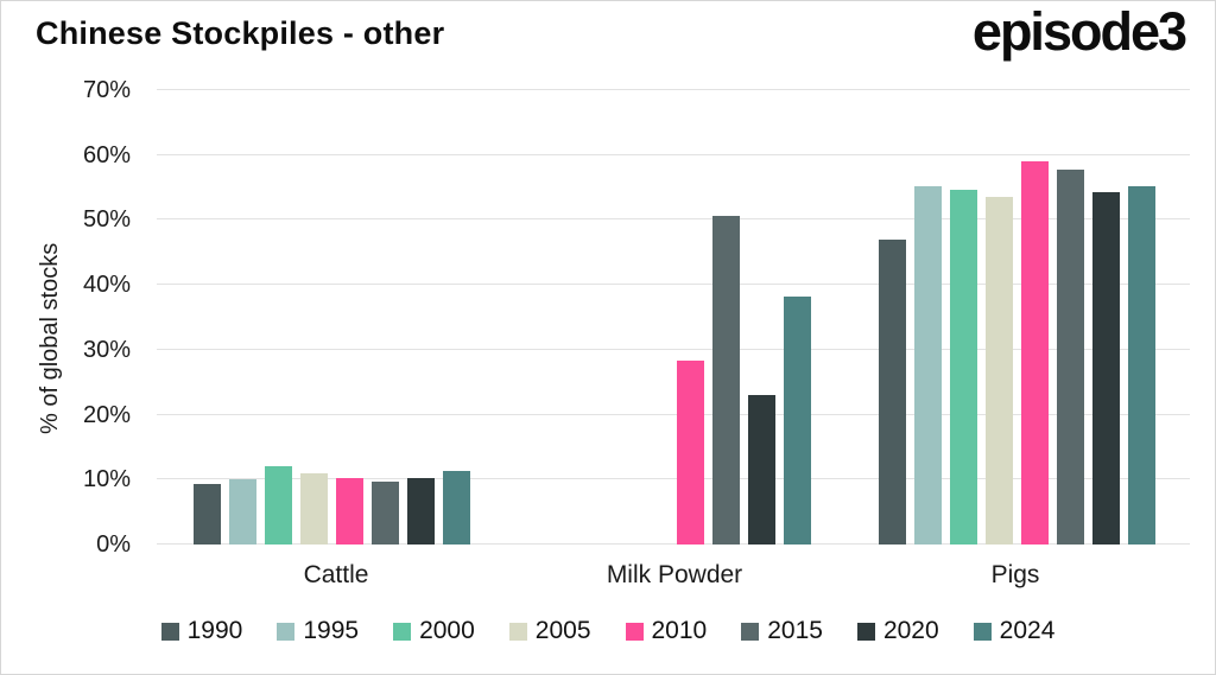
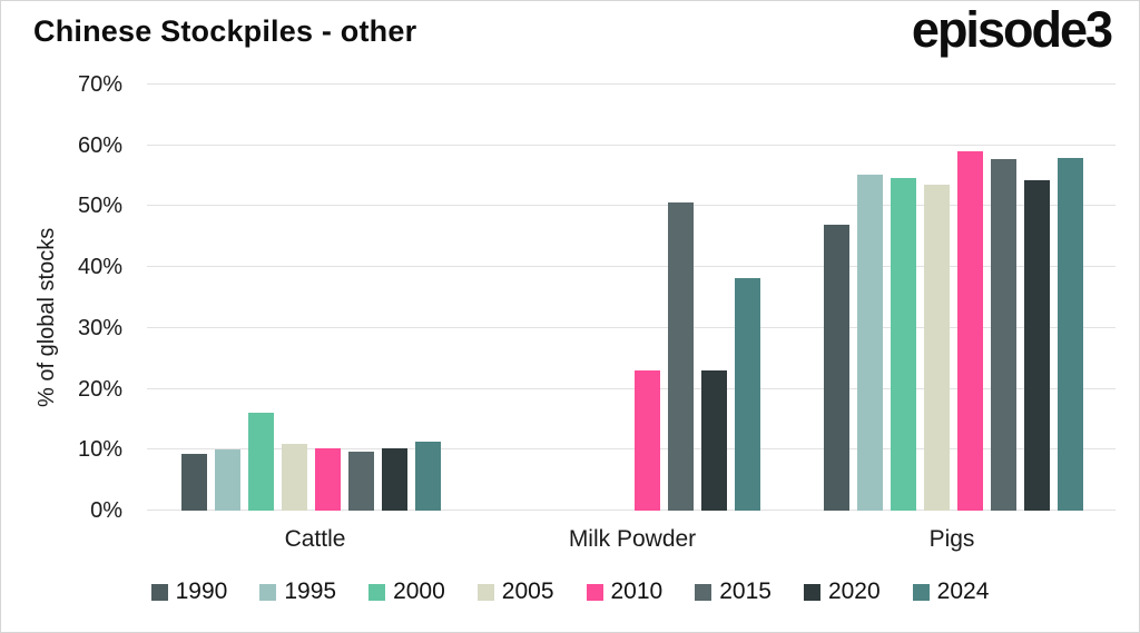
2000/Cattle: 12% -> 16%
2010/Milk Powder: 28% -> 23%
2024/Pigs: 55% -> 58%
